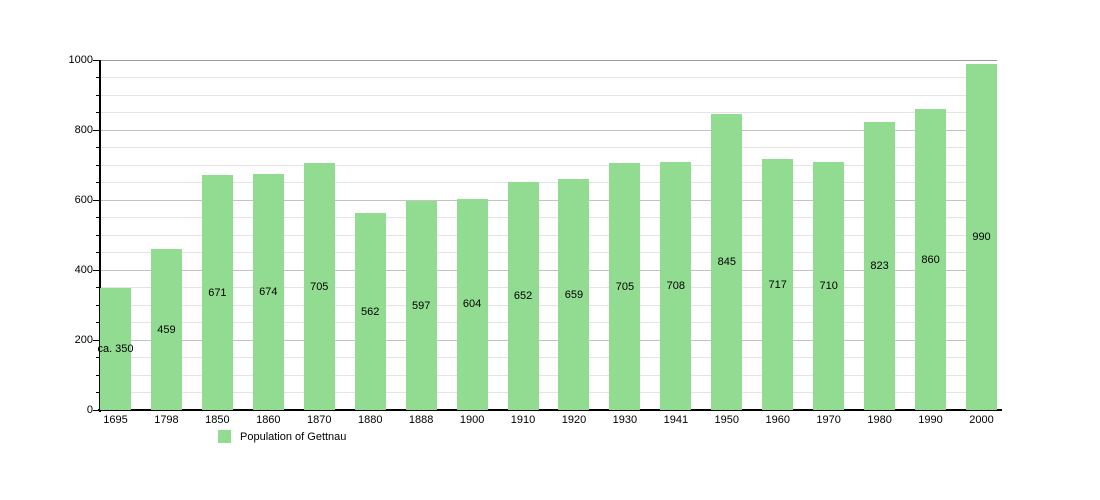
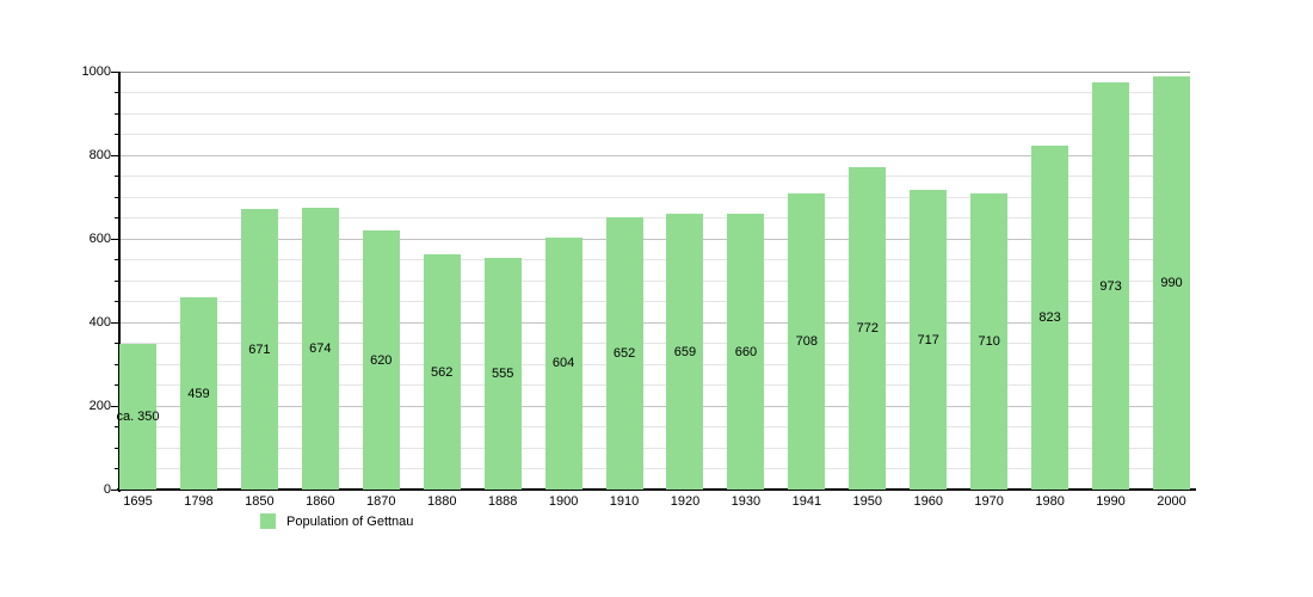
1870: 705 -> 620
1888: 597 -> 555
1930: 705 -> 660
1950: 845 -> 772
1990: 860 -> 973
